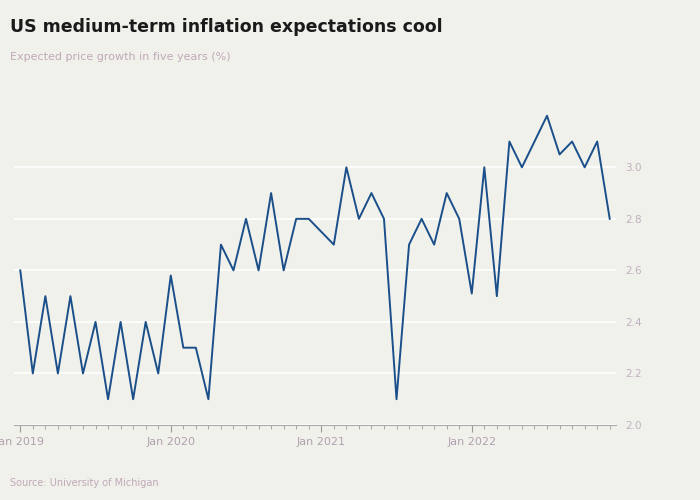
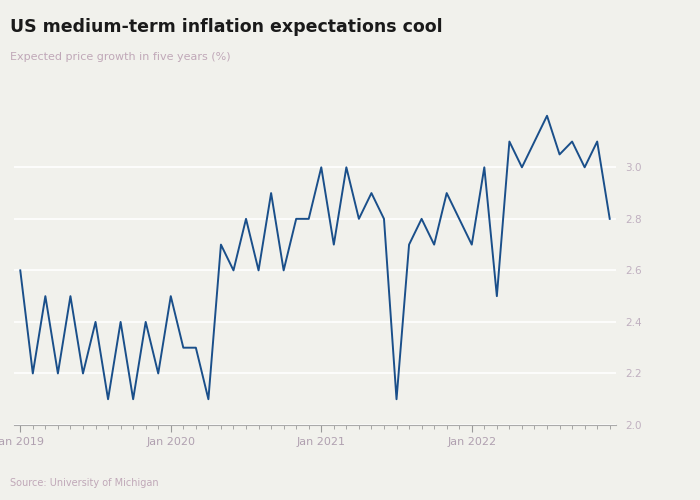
Jan 2020: 2.58 -> 2.50
Jan 2021: 2.75 -> 3.00
Jan 2022: 2.51 -> 2.70
